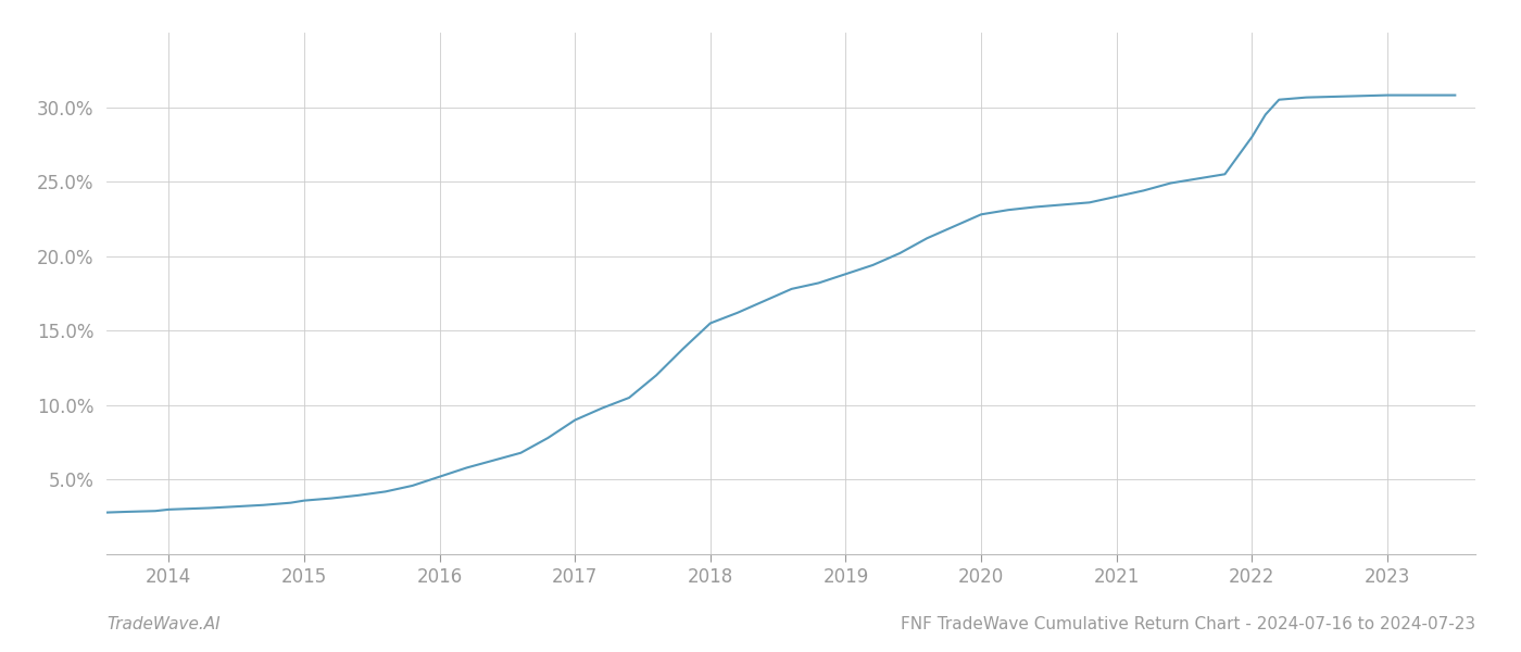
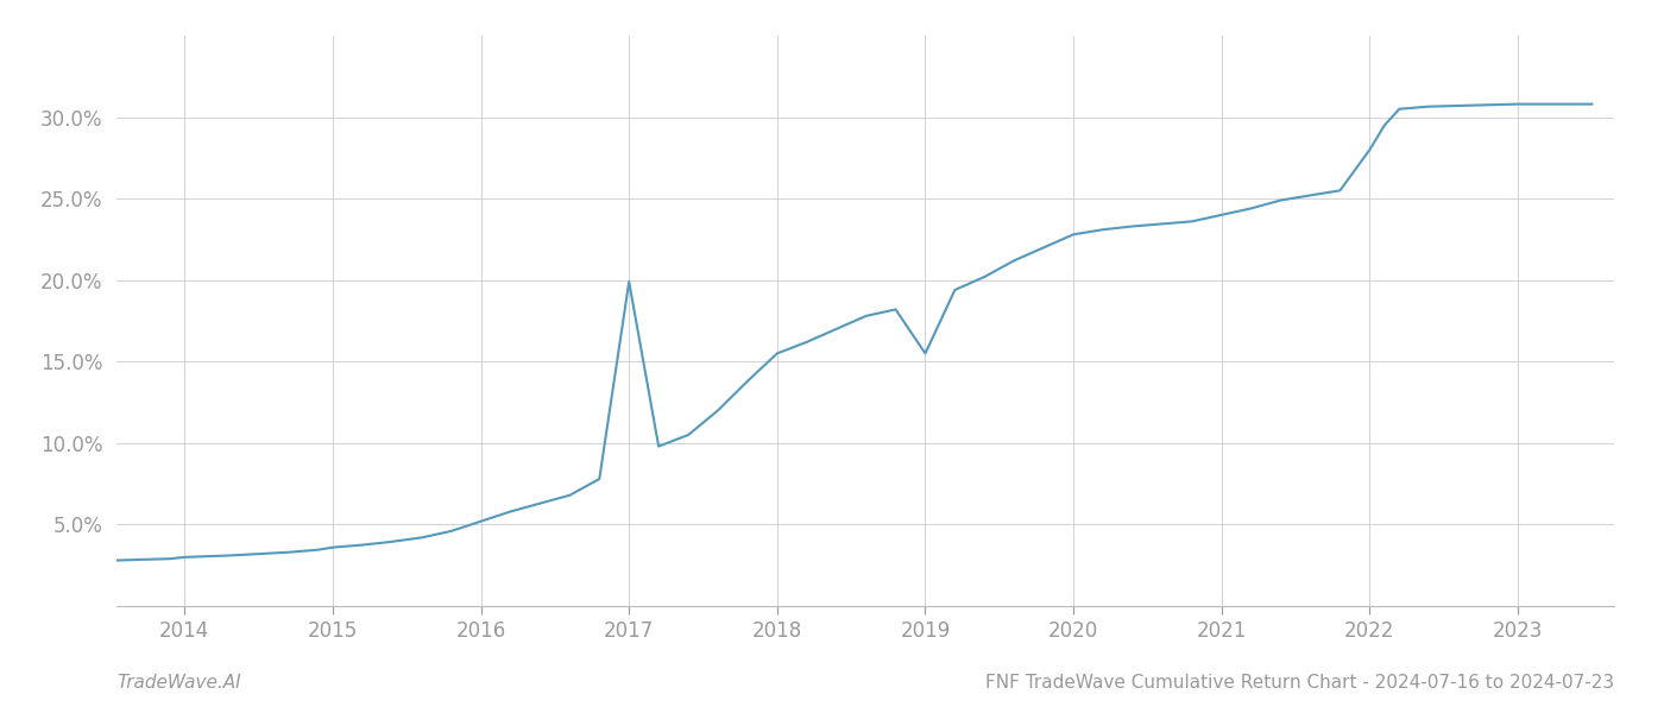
2017: 9.0% -> 19.9%
2019: 18.8% -> 15.5%
